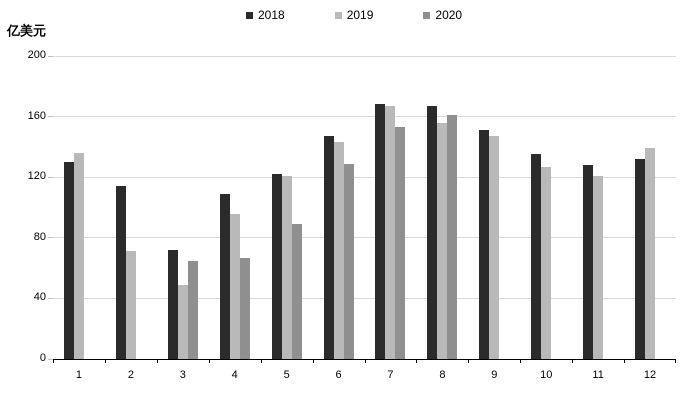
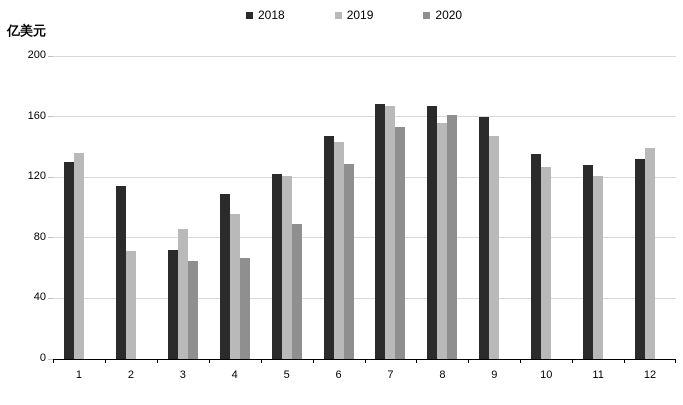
2019/3: 49 -> 86
2018/9: 151 -> 160
